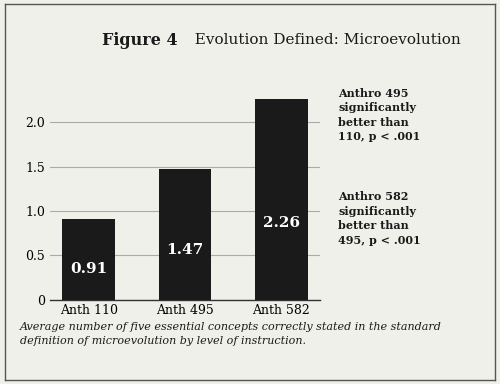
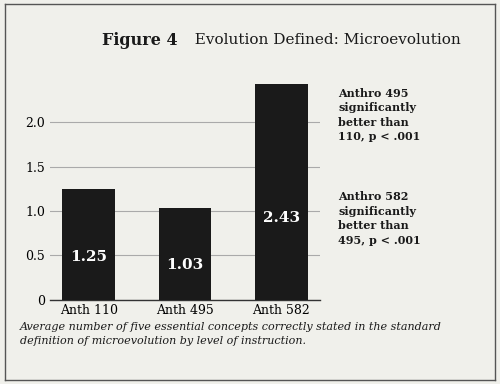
Anth 110: 0.91 -> 1.25
Anth 495: 1.47 -> 1.03
Anth 582: 2.26 -> 2.43
